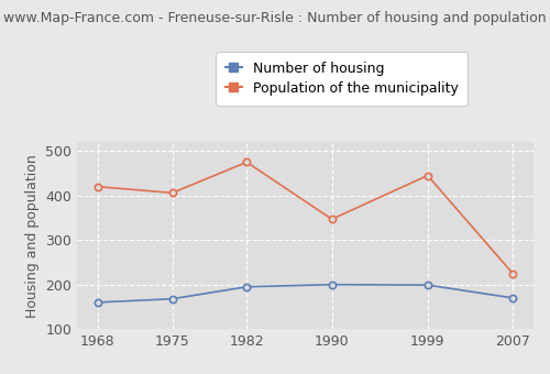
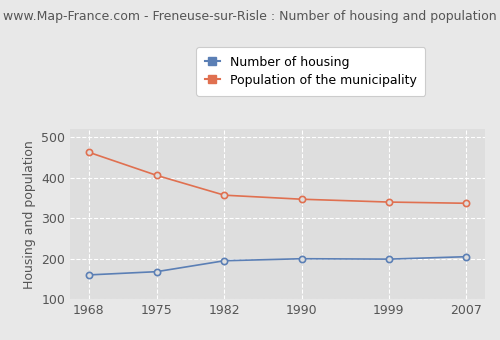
Population of the municipality/1968: 420 -> 463
Population of the municipality/1982: 475 -> 357
Population of the municipality/1999: 445 -> 340
Number of housing/2007: 170 -> 205
Population of the municipality/2007: 225 -> 337
